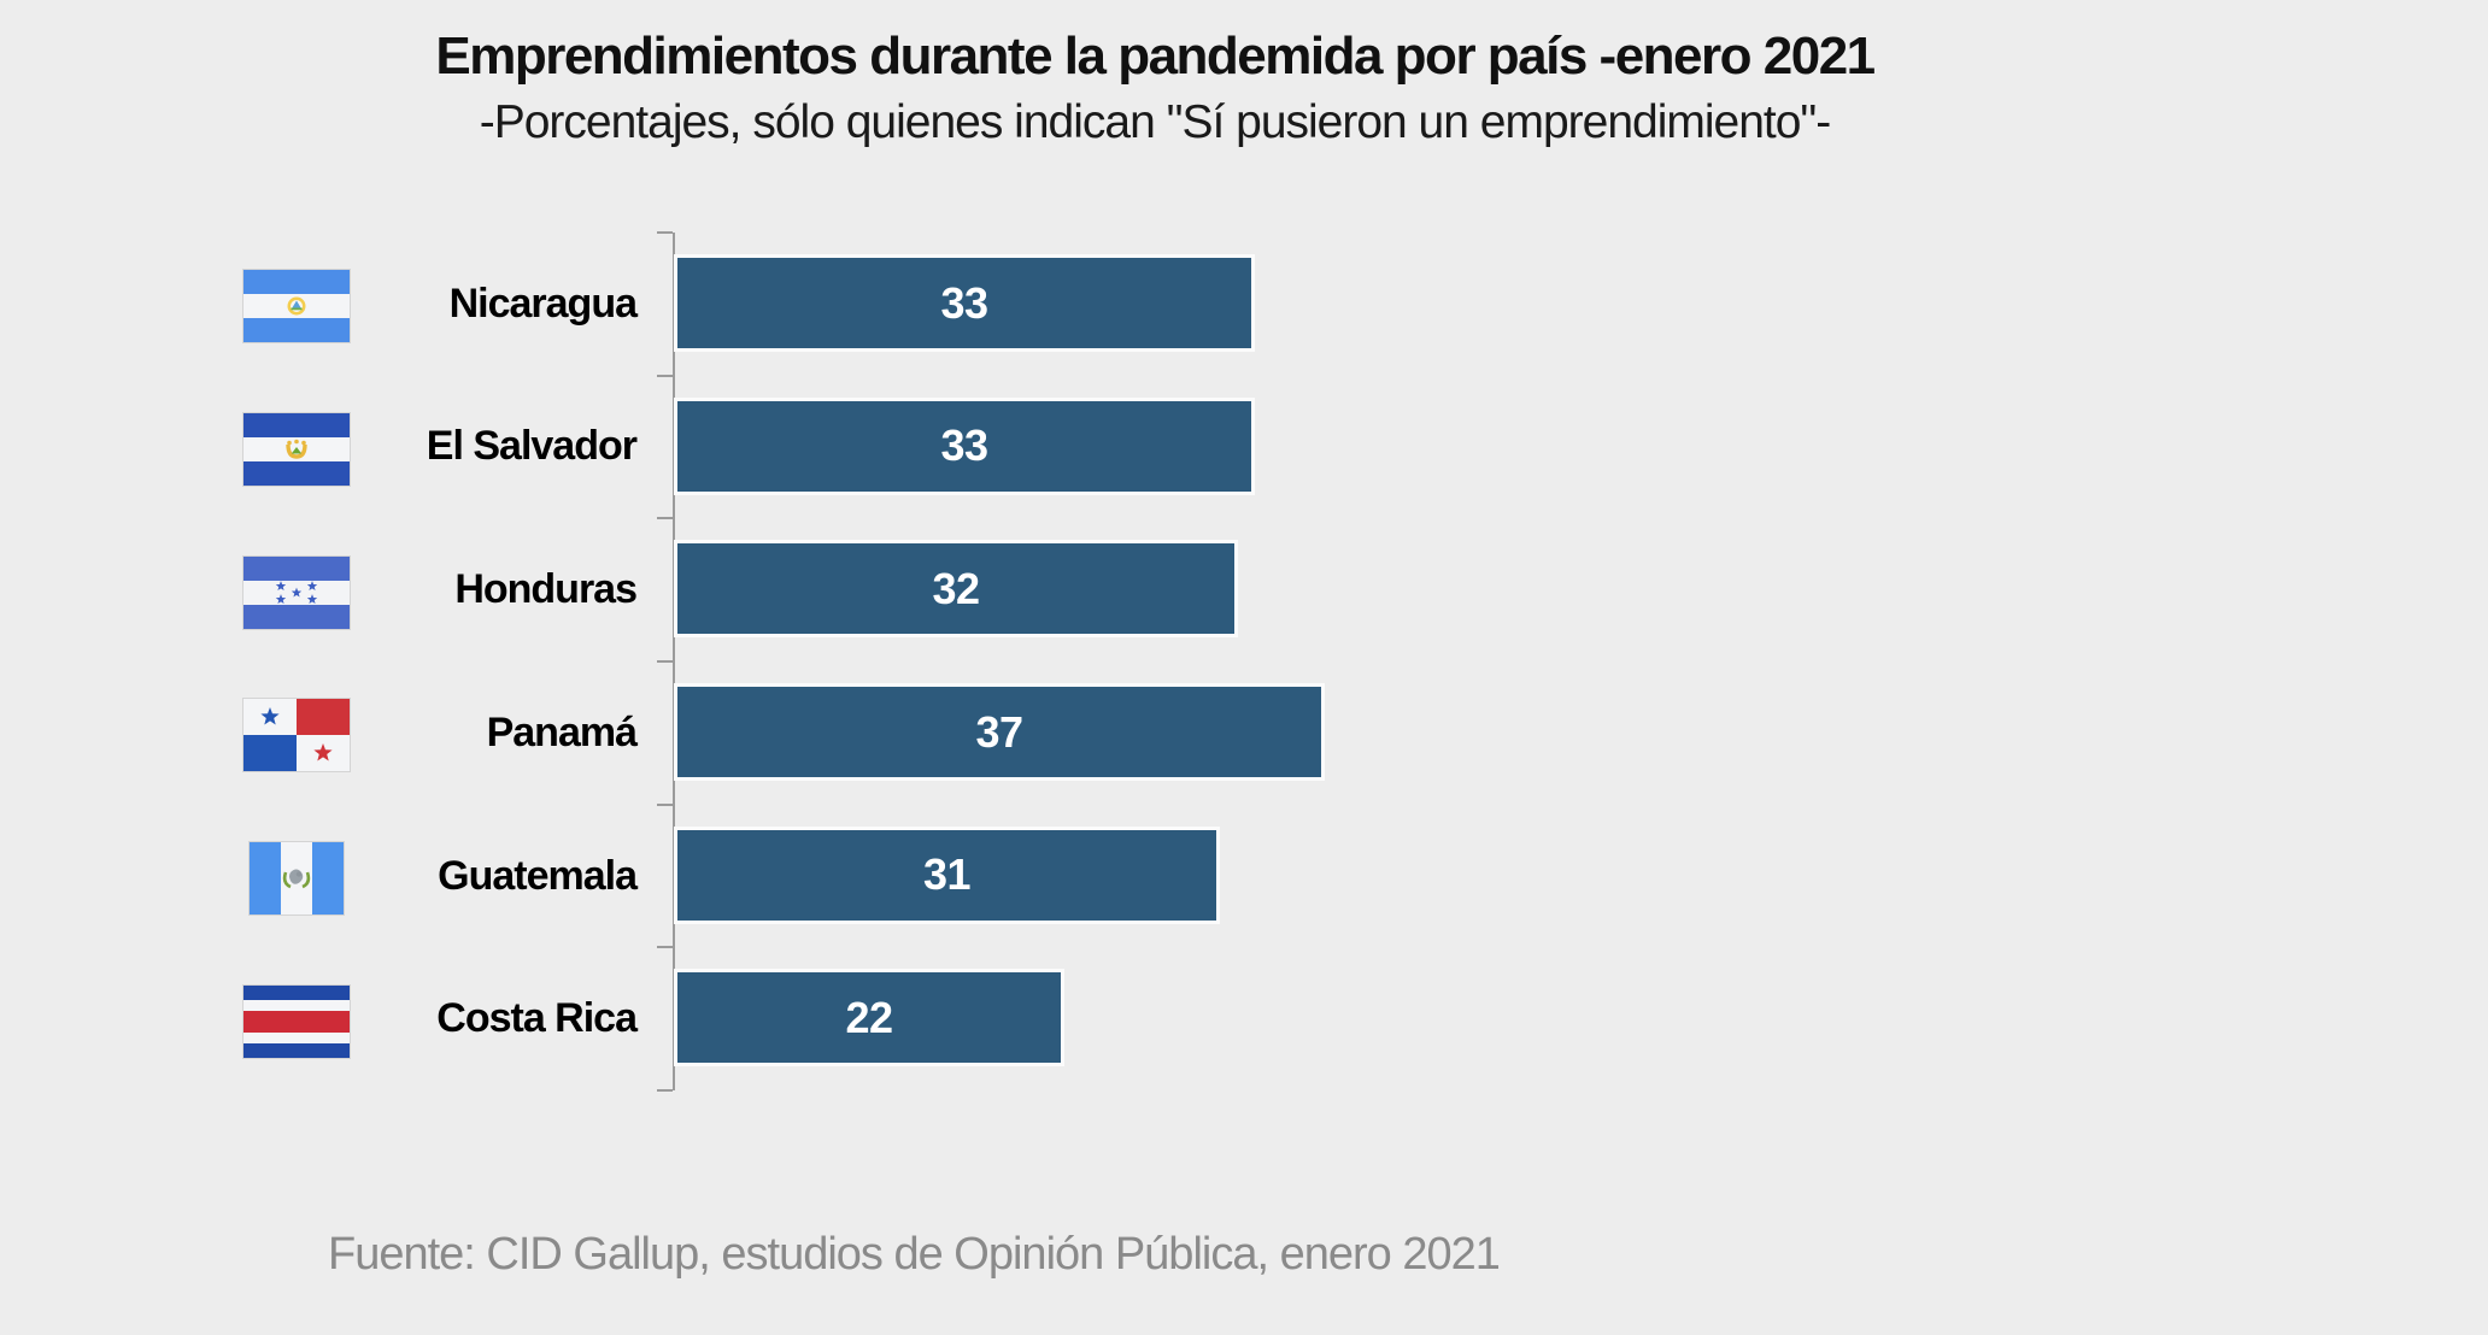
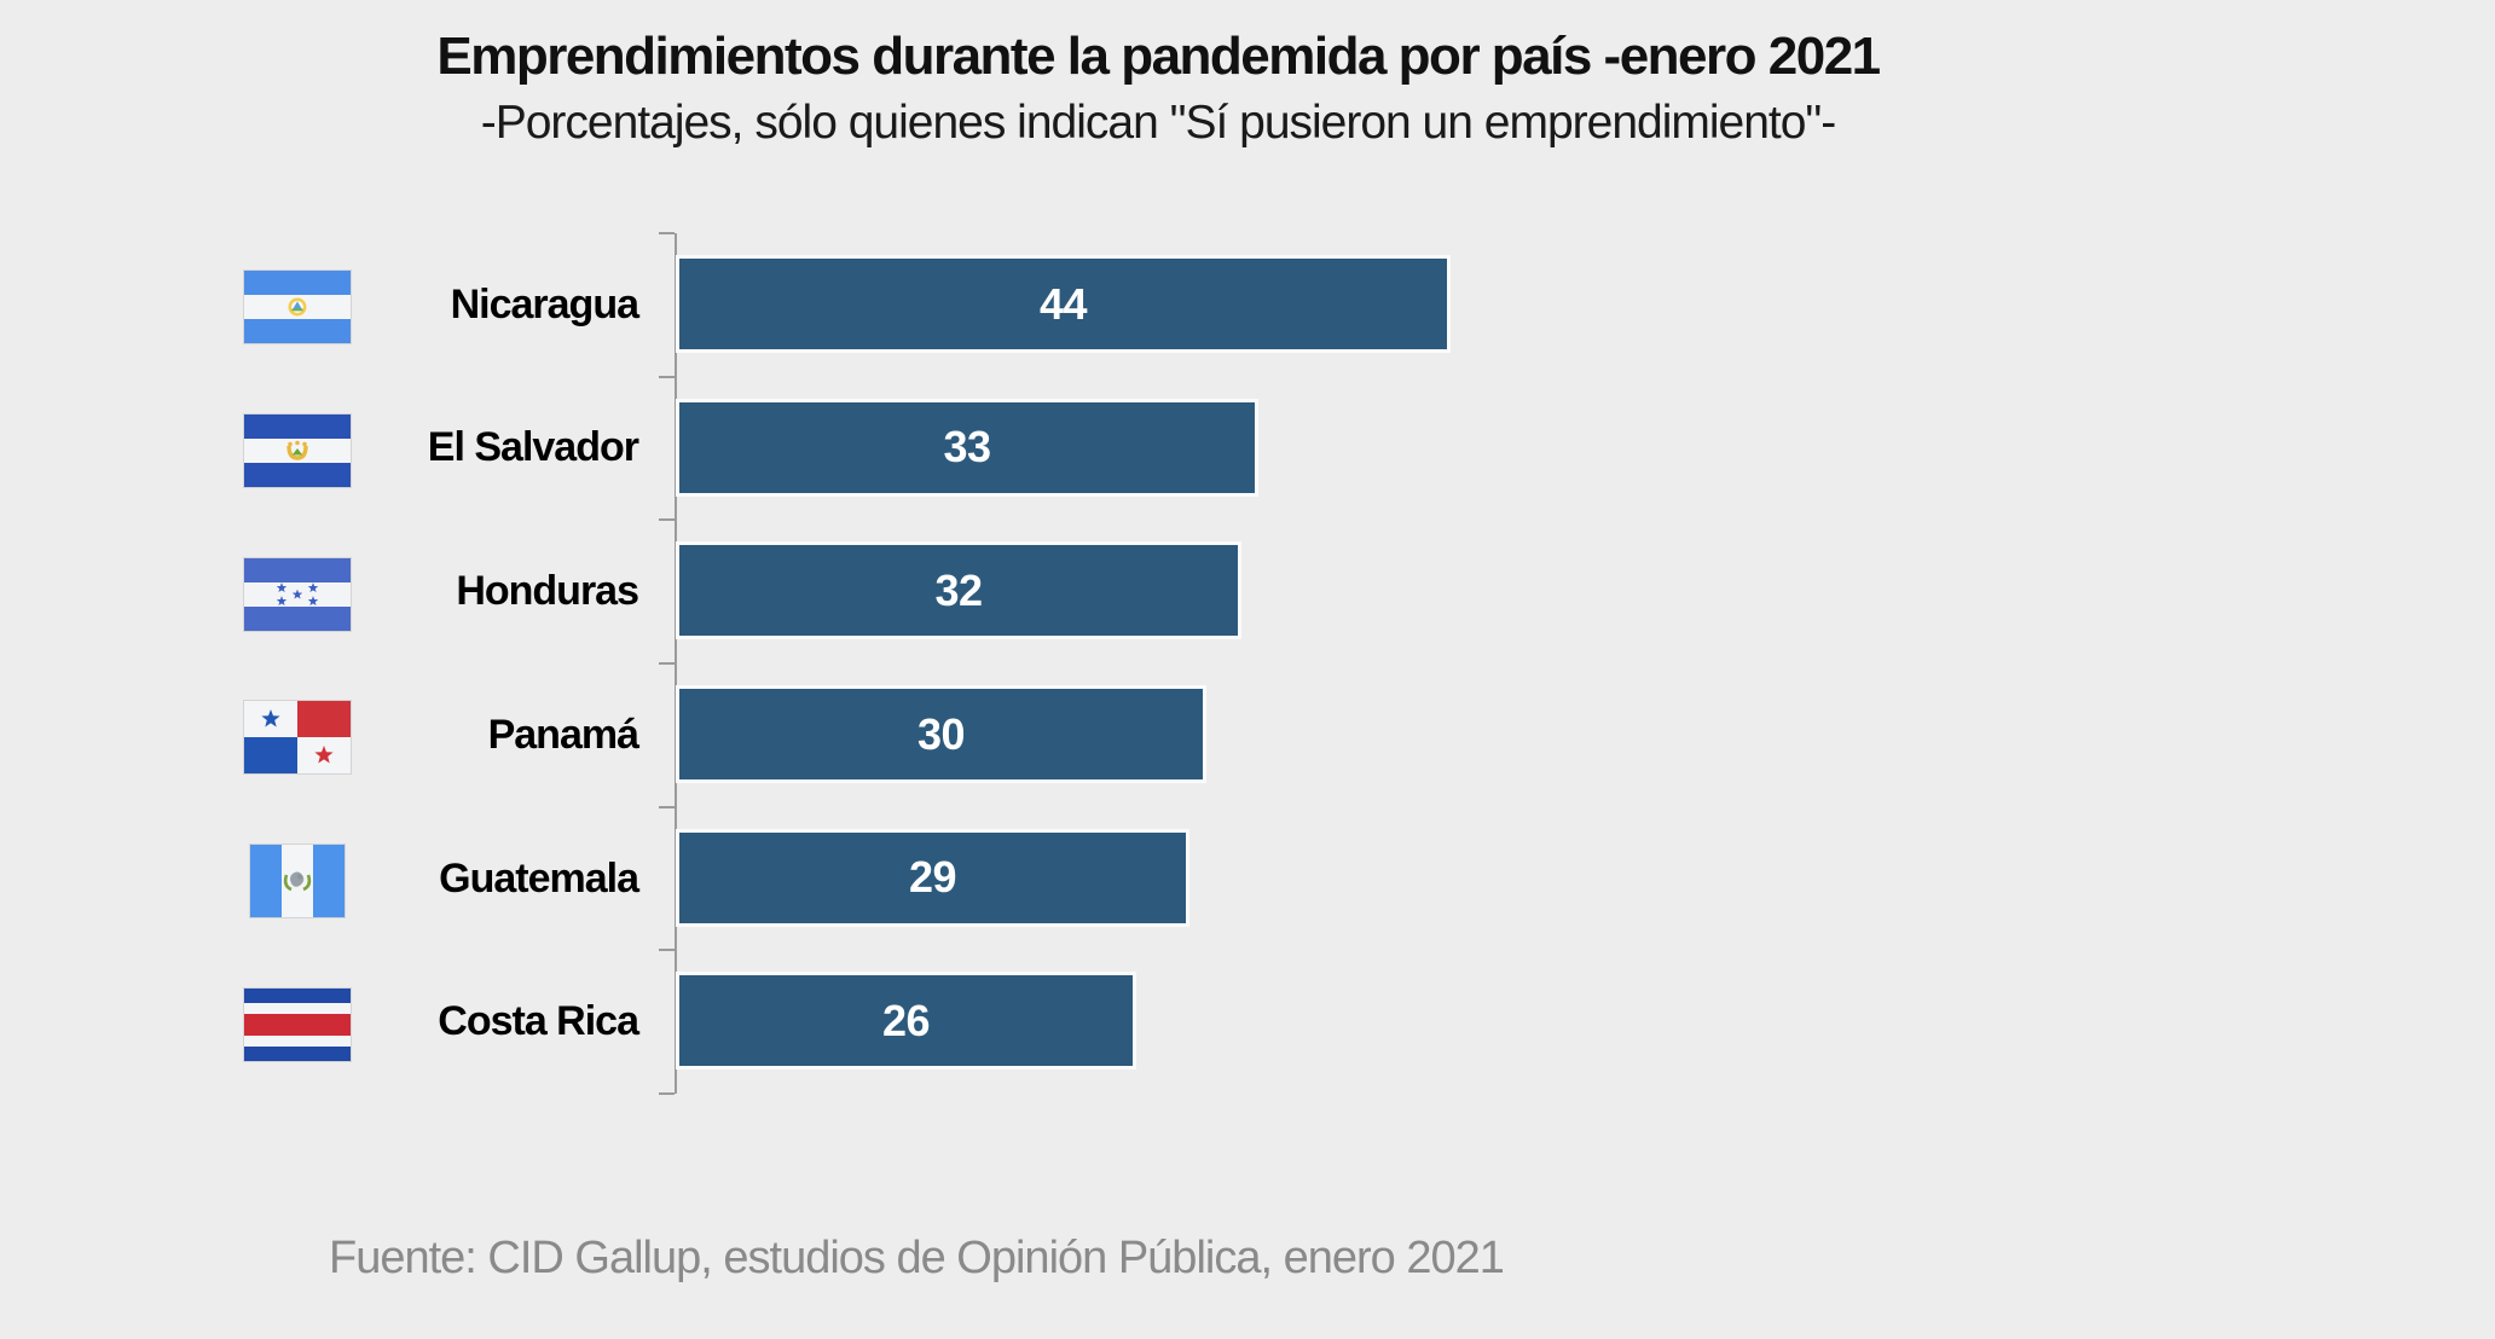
Nicaragua: 33 -> 44
Panamá: 37 -> 30
Guatemala: 31 -> 29
Costa Rica: 22 -> 26
